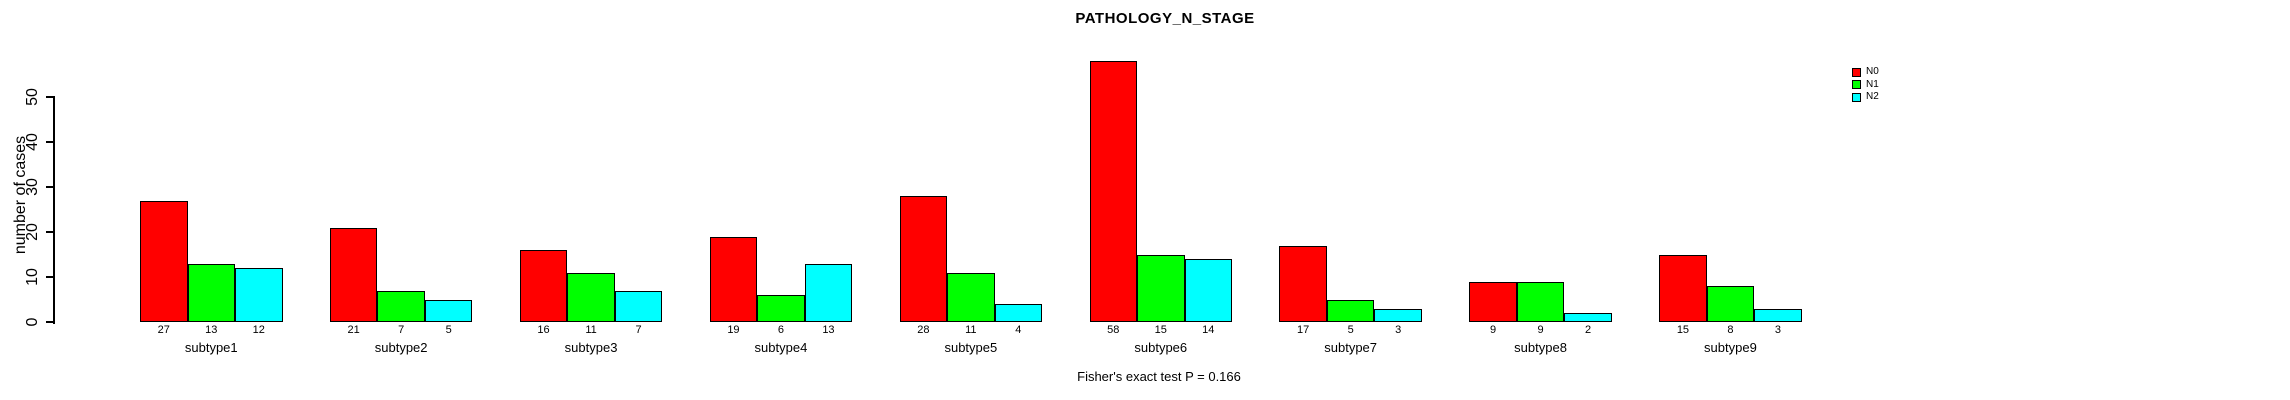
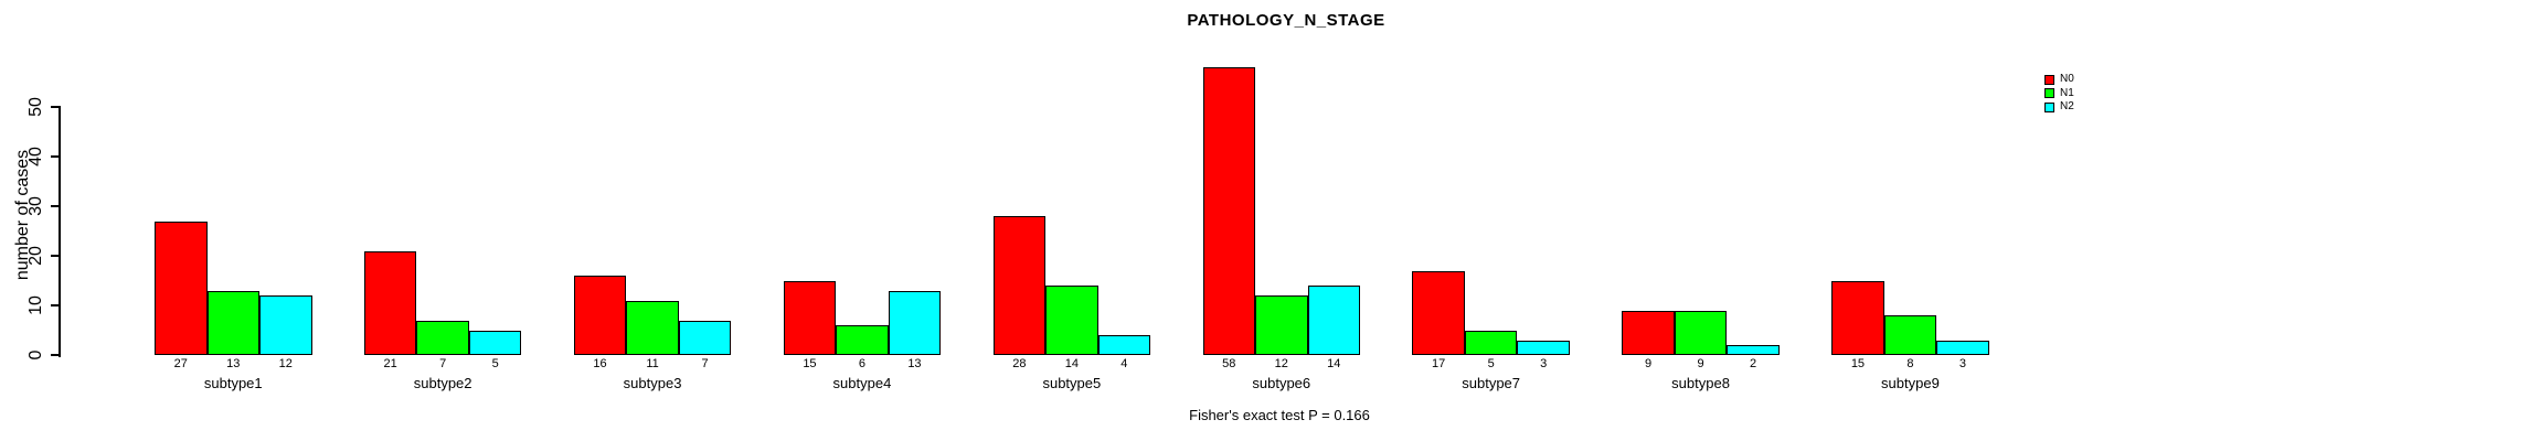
N0/subtype4: 19 -> 15
N1/subtype5: 11 -> 14
N1/subtype6: 15 -> 12
